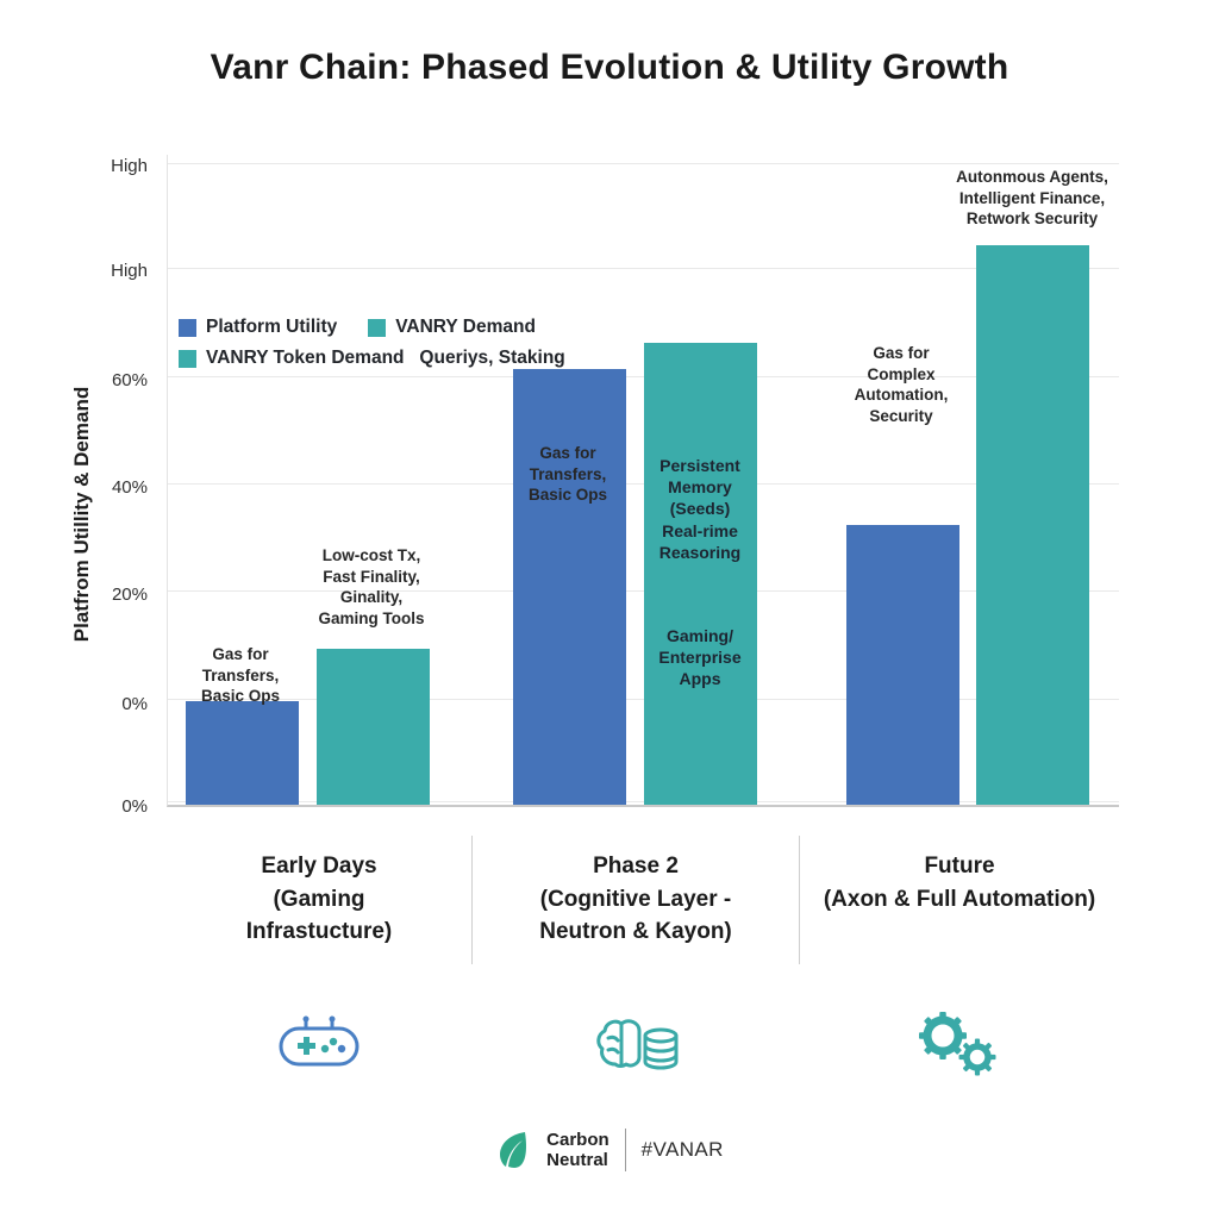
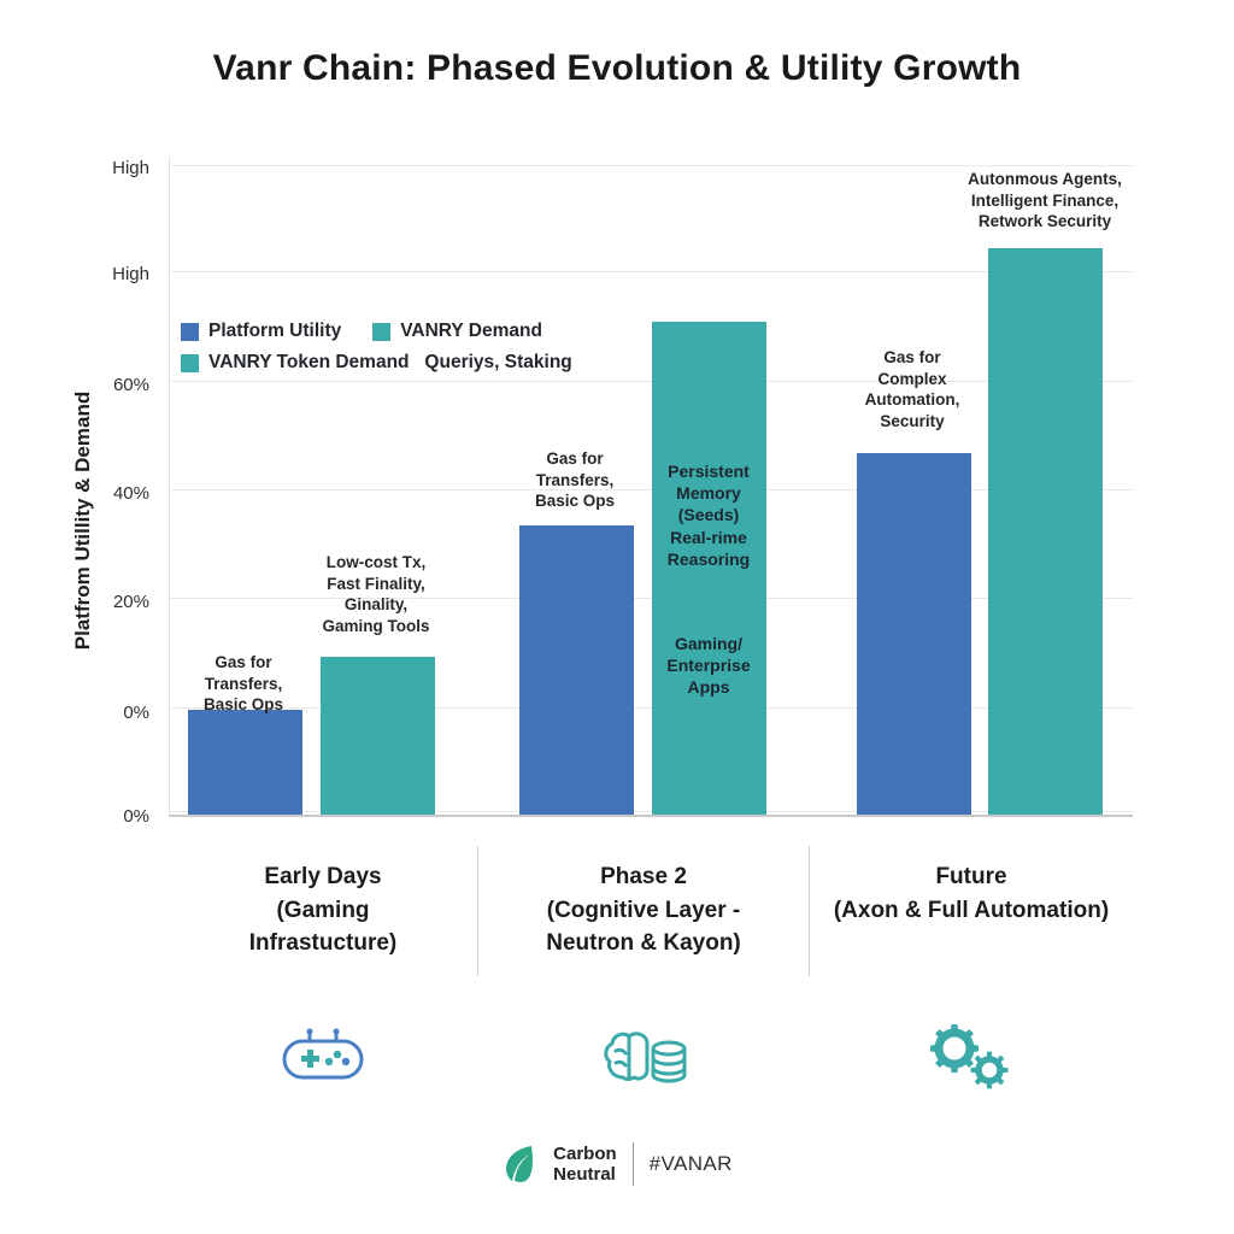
Platform Utility/Phase 2 (Cognitive Layer - Neutron & Kayon): 67% -> 44%
VANRY Demand/Phase 2 (Cognitive Layer - Neutron & Kayon): 71% -> 75%
Platform Utility/Future (Axon & Full Automation): 43% -> 55%
